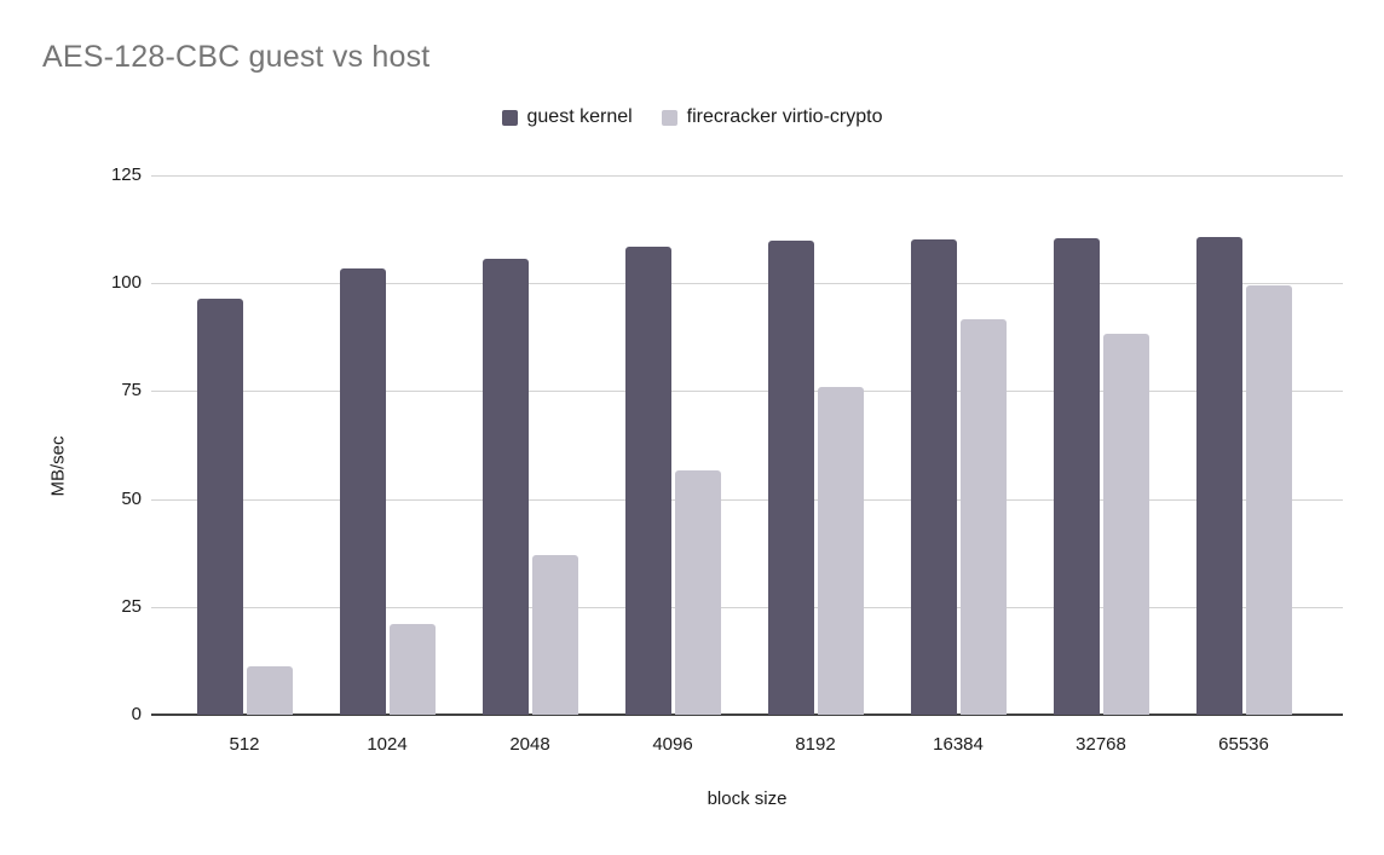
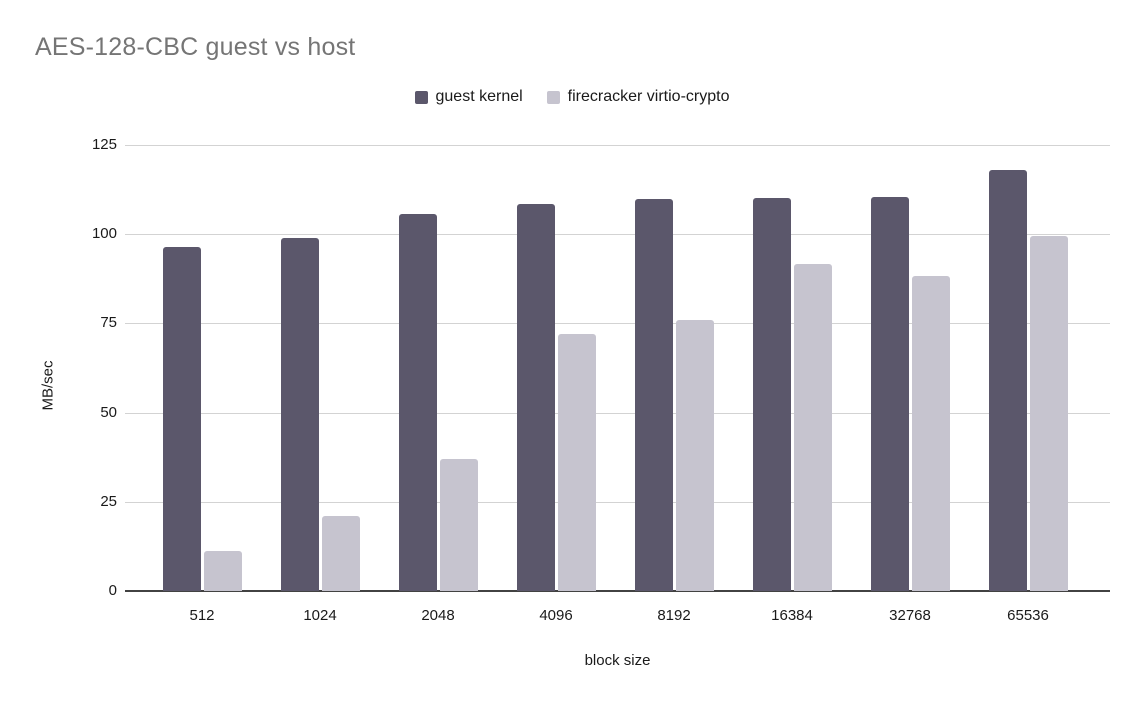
guest kernel/1024: 103 -> 99
firecracker virtio-crypto/4096: 56 -> 72
guest kernel/65536: 111 -> 118
